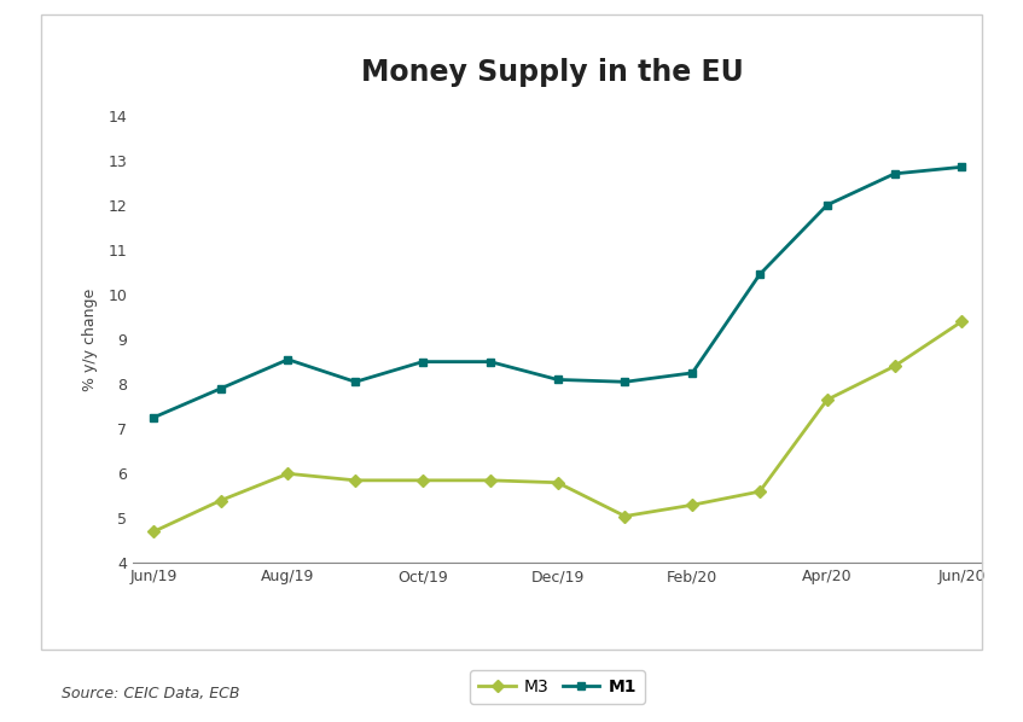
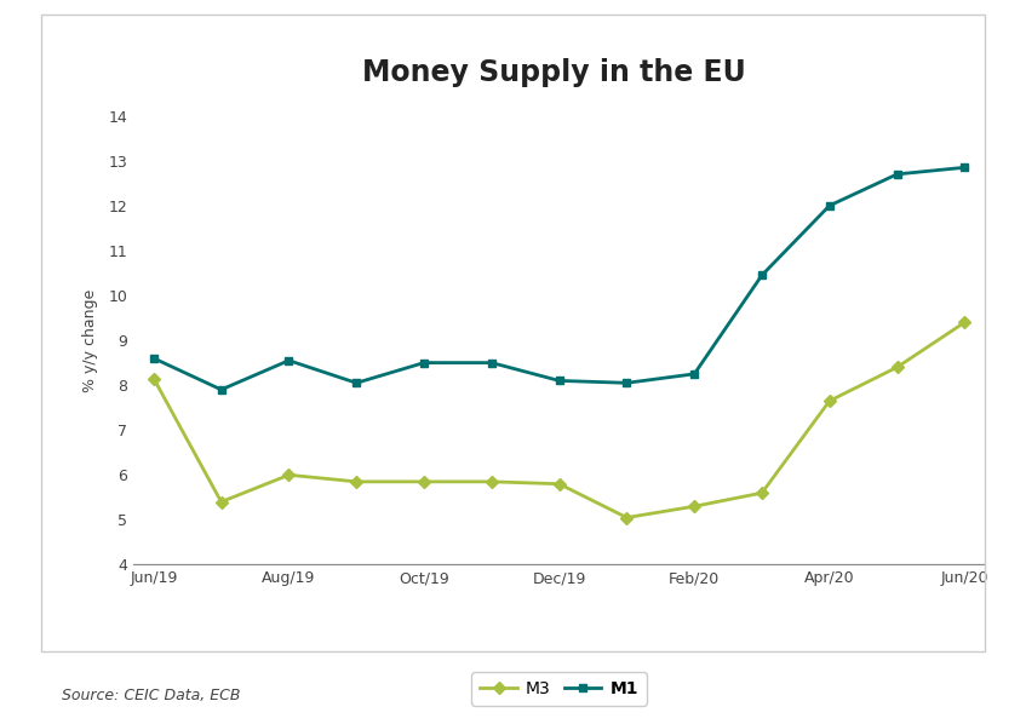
M3/Jun/19: 4.70 -> 8.15
M1/Jun/19: 7.25 -> 8.60
